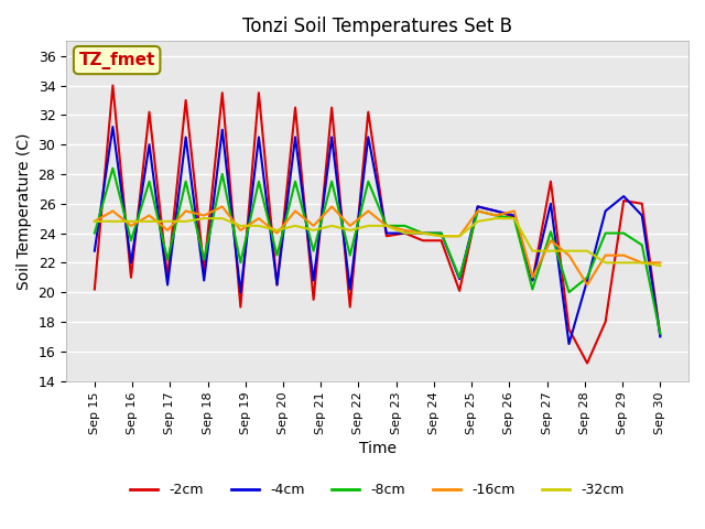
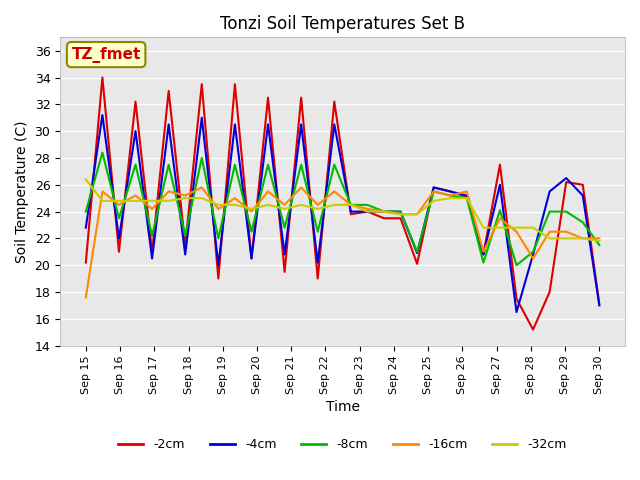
-16cm/Sep 15: 24.8 -> 17.6
-32cm/Sep 15: 24.8 -> 26.4
-8cm/Sep 30: 17.2 -> 21.5
